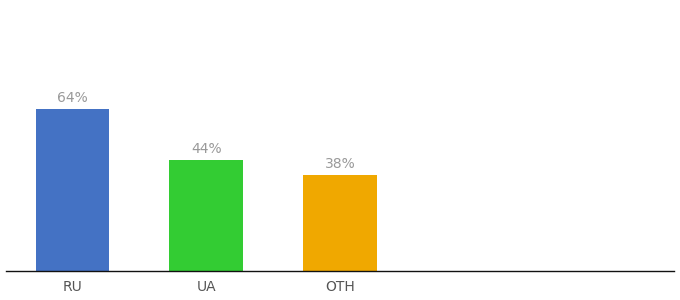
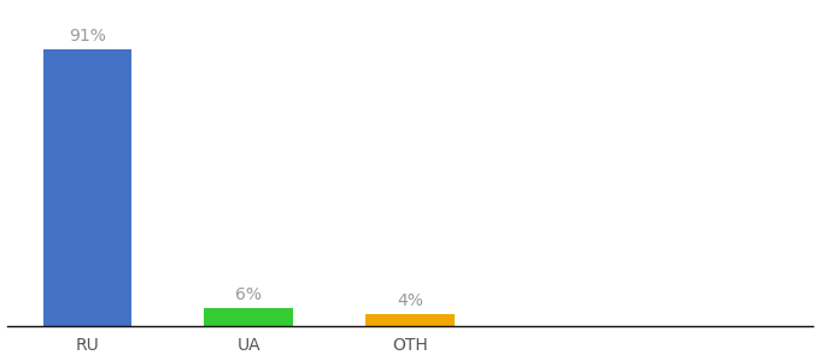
RU: 64% -> 91%
UA: 44% -> 6%
OTH: 38% -> 4%
